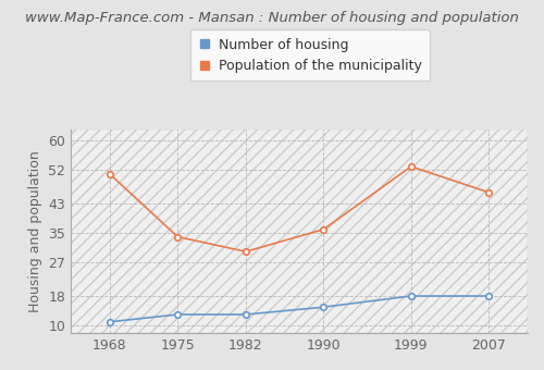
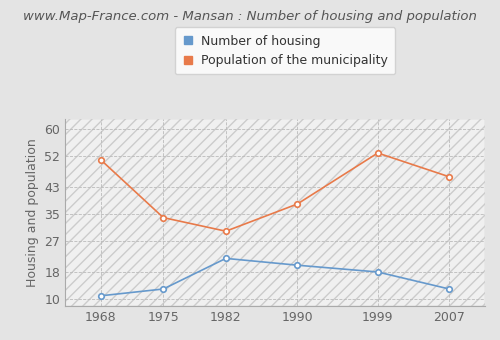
Number of housing/1982: 13 -> 22
Number of housing/1990: 15 -> 20
Population of the municipality/1990: 36 -> 38
Number of housing/2007: 18 -> 13
